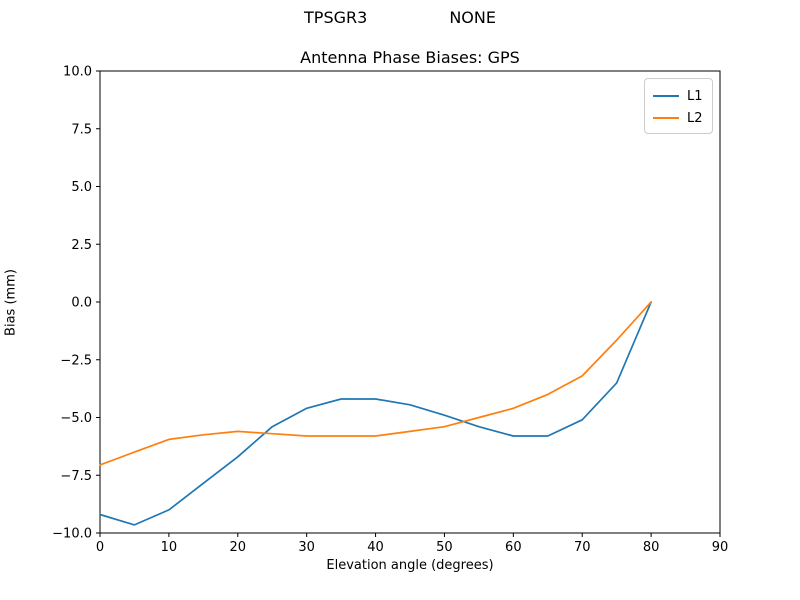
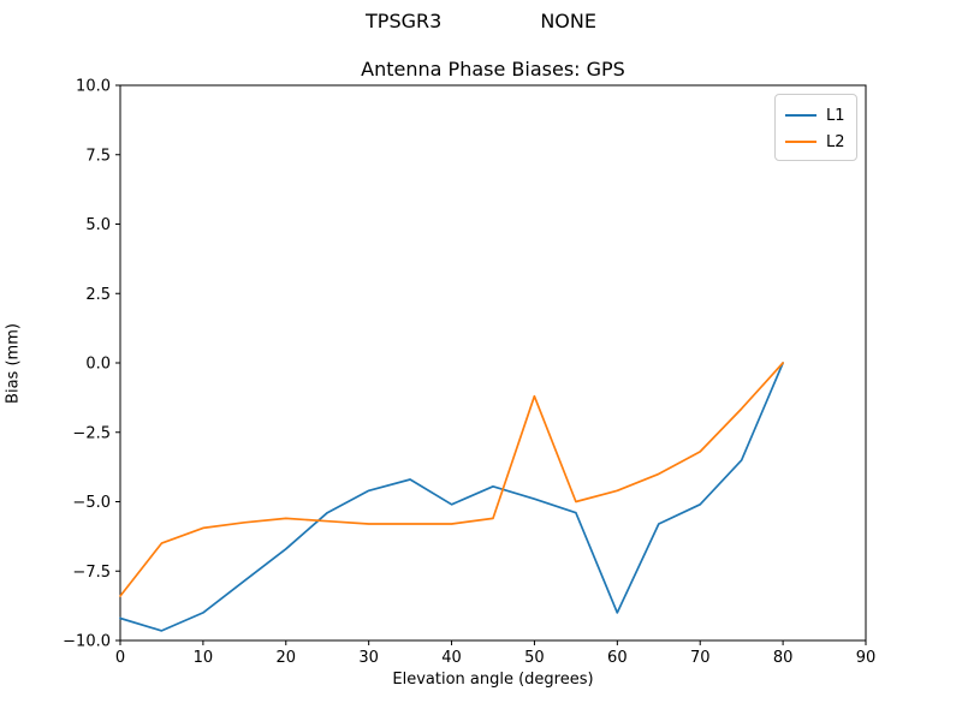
L2/0: -7.0 -> -8.4
L1/40: -4.2 -> -5.1
L2/50: -5.4 -> -1.2
L1/60: -5.8 -> -9.0
